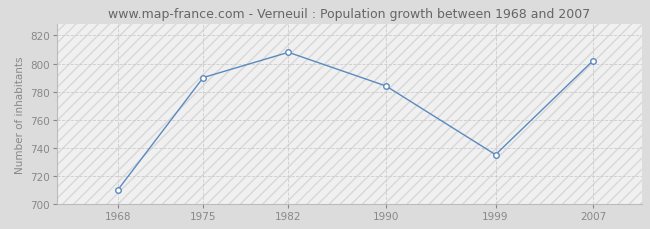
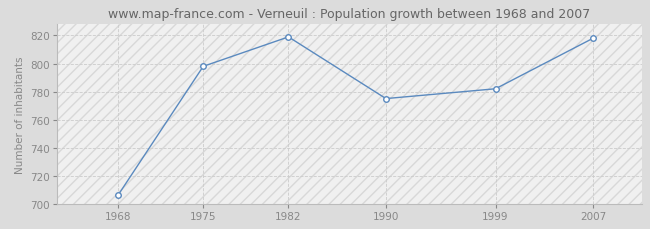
1968: 710 -> 706
1975: 790 -> 798
1982: 808 -> 819
1990: 784 -> 775
1999: 735 -> 782
2007: 802 -> 818
